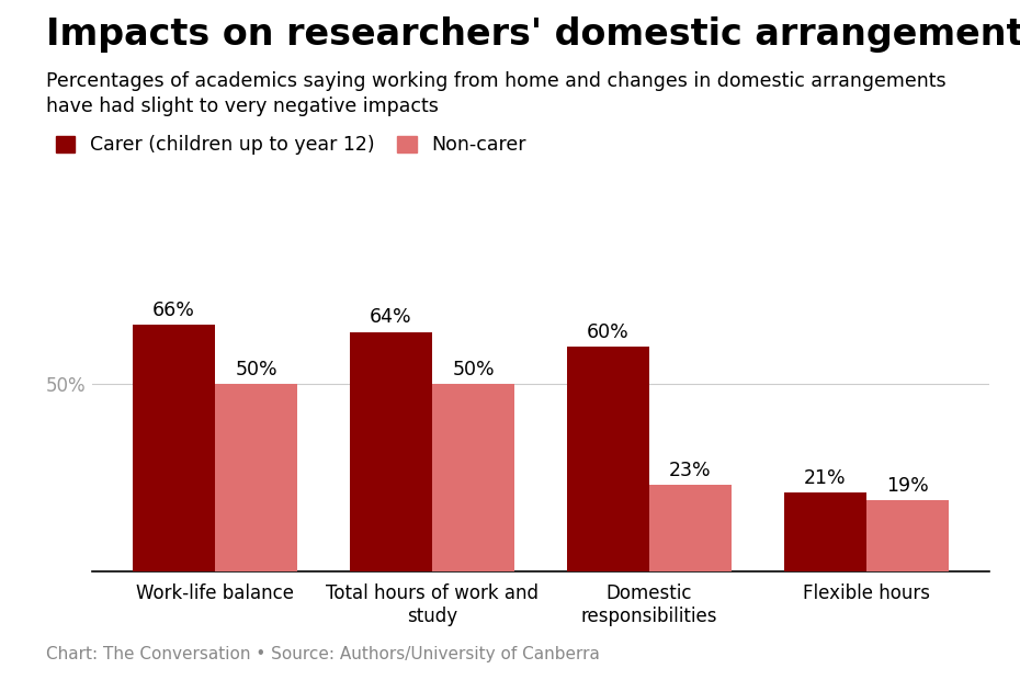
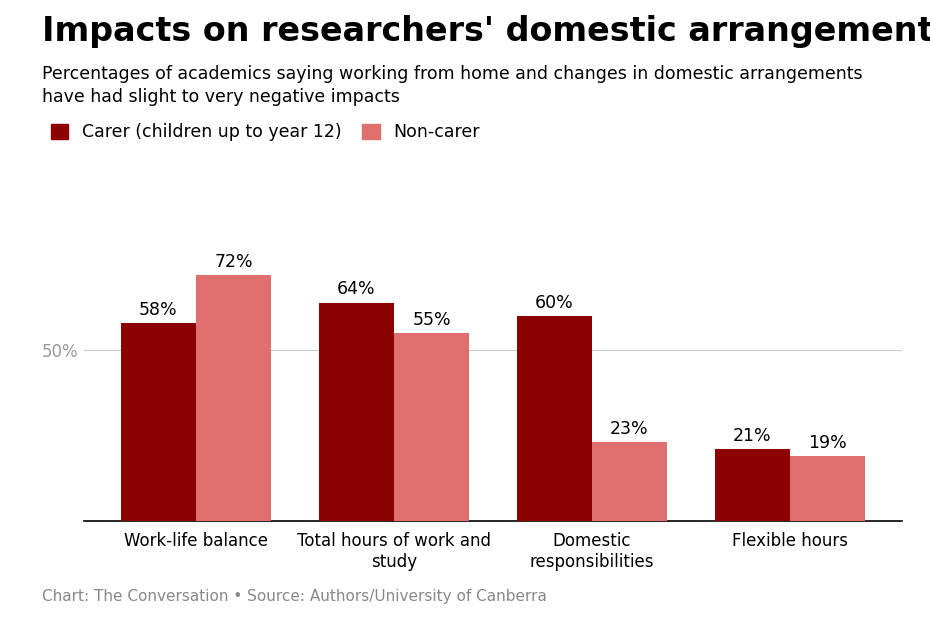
Carer (children up to year 12)/Work-life balance: 66% -> 58%
Non-carer/Work-life balance: 50% -> 72%
Non-carer/Total hours of work and study: 50% -> 55%
